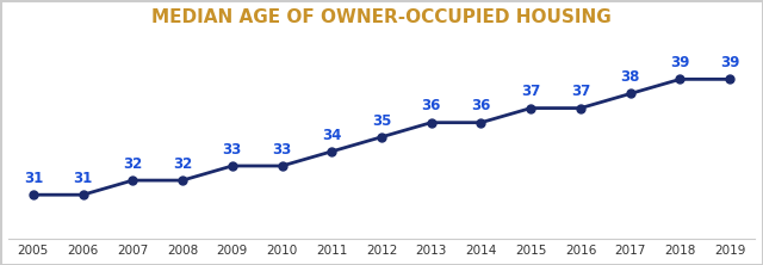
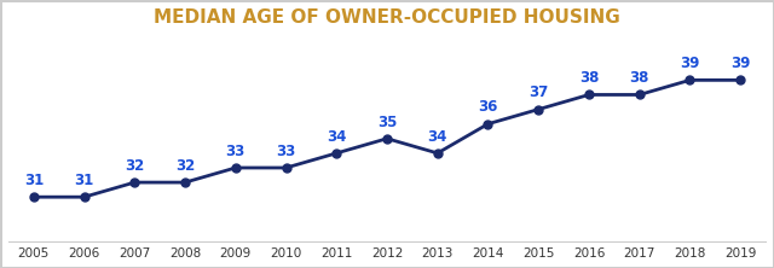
2013: 36 -> 34
2016: 37 -> 38
